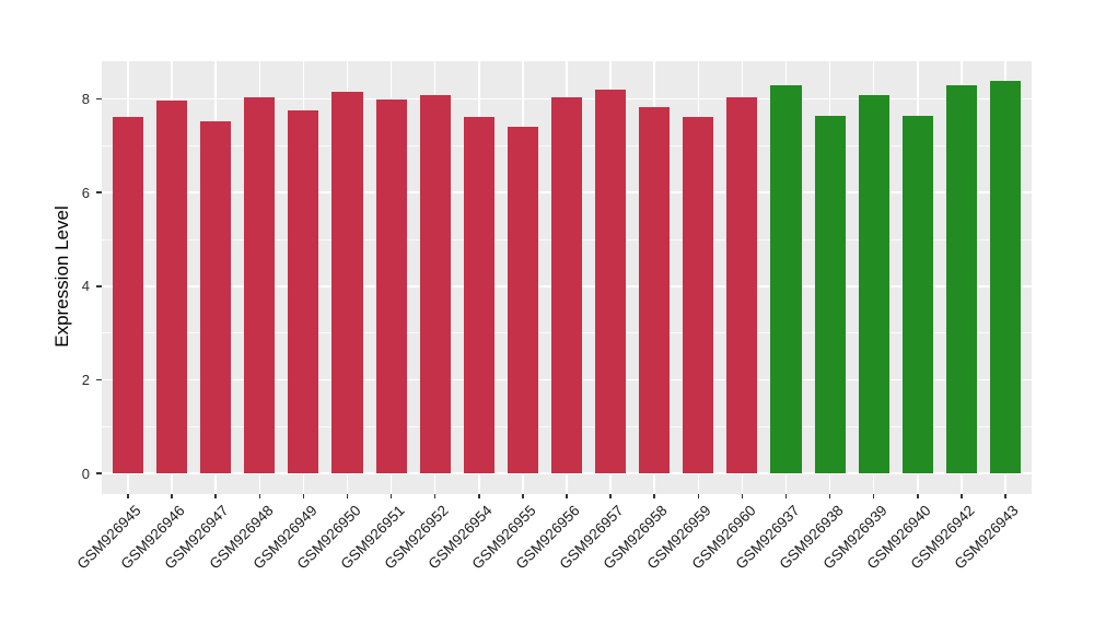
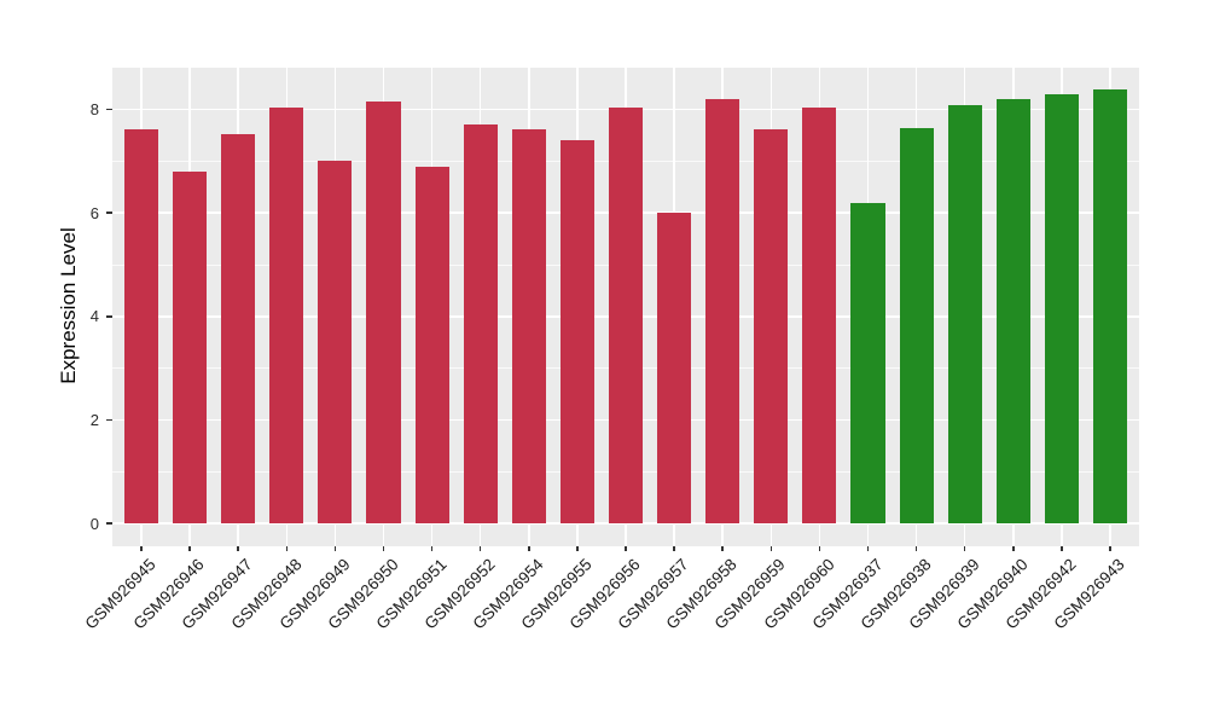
GSM926946: 8.0 -> 6.8
GSM926949: 7.8 -> 7.0
GSM926951: 8.0 -> 6.9
GSM926952: 8.1 -> 7.7
GSM926957: 8.2 -> 6.0
GSM926958: 7.8 -> 8.2
GSM926937: 8.3 -> 6.2
GSM926940: 7.6 -> 8.2
